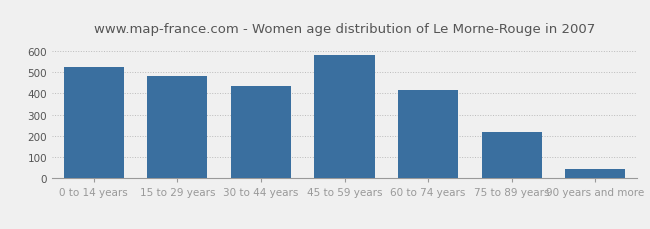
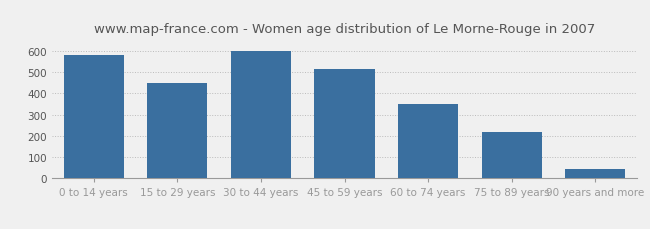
0 to 14 years: 525 -> 580
15 to 29 years: 480 -> 450
30 to 44 years: 435 -> 600
45 to 59 years: 580 -> 515
60 to 74 years: 415 -> 350
